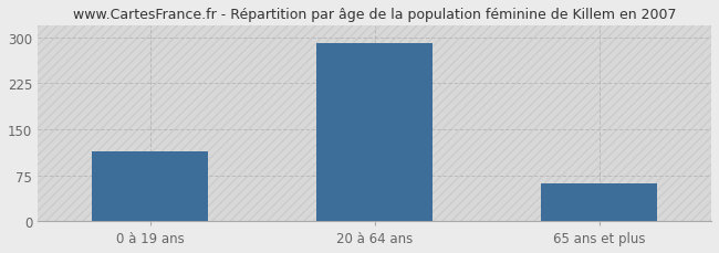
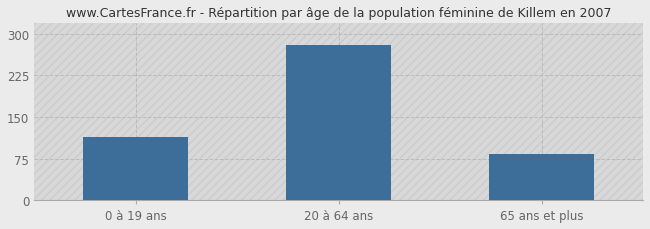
20 à 64 ans: 290 -> 280
65 ans et plus: 62 -> 84
